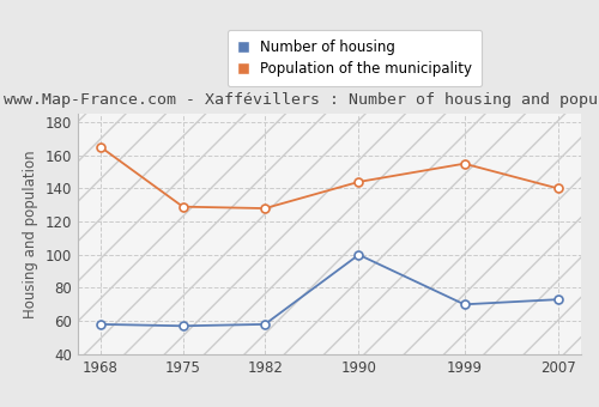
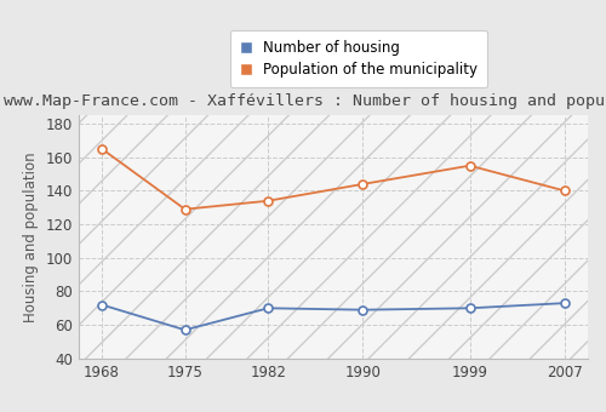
Number of housing/1968: 58 -> 72
Number of housing/1982: 58 -> 70
Population of the municipality/1982: 128 -> 134
Number of housing/1990: 100 -> 69
